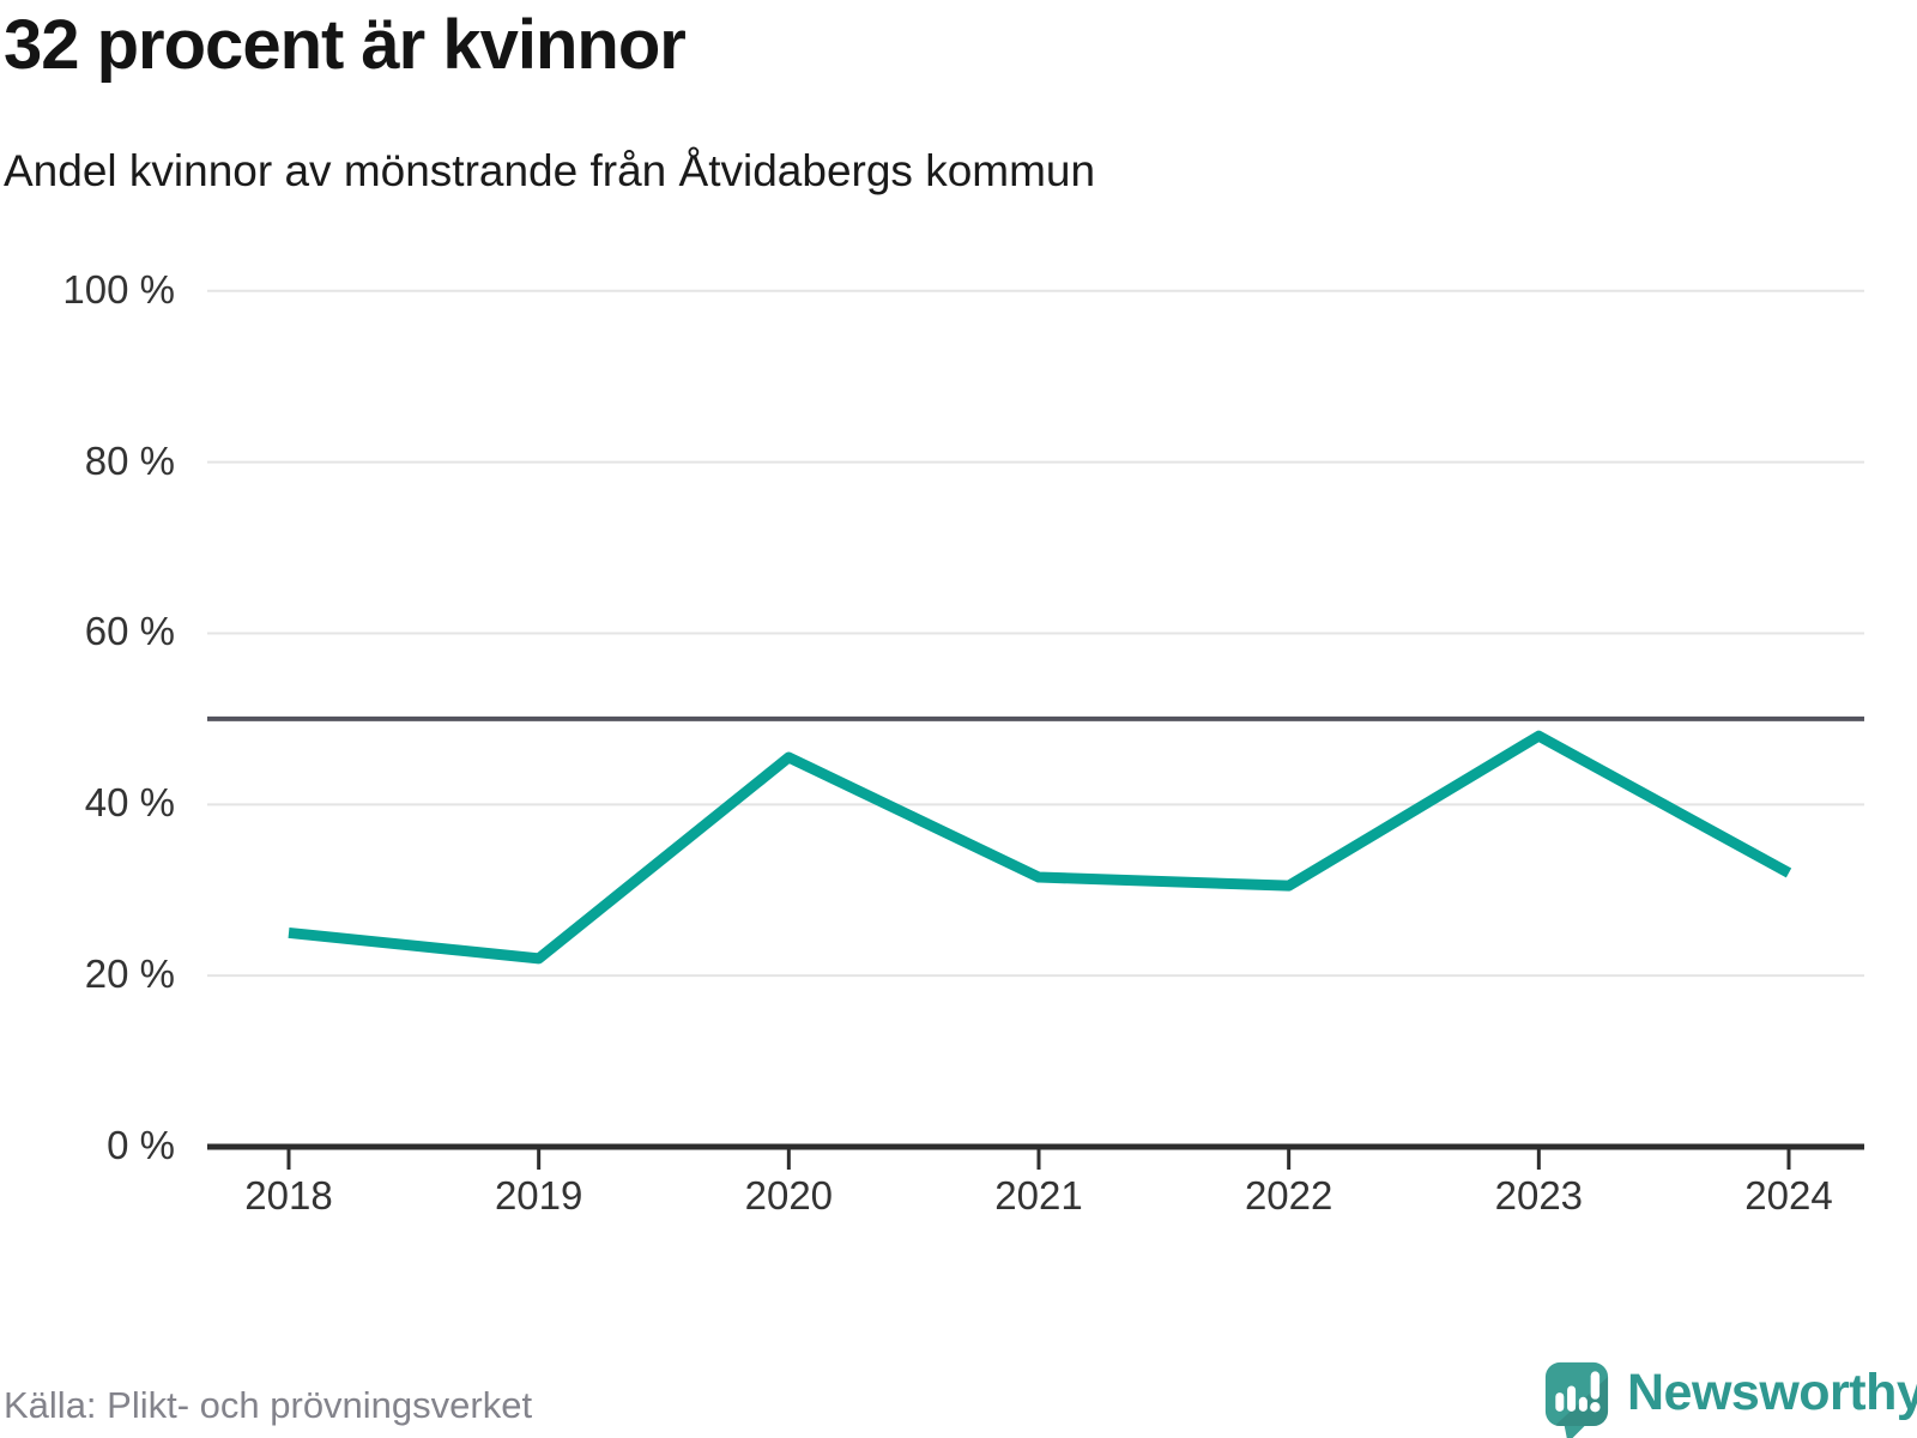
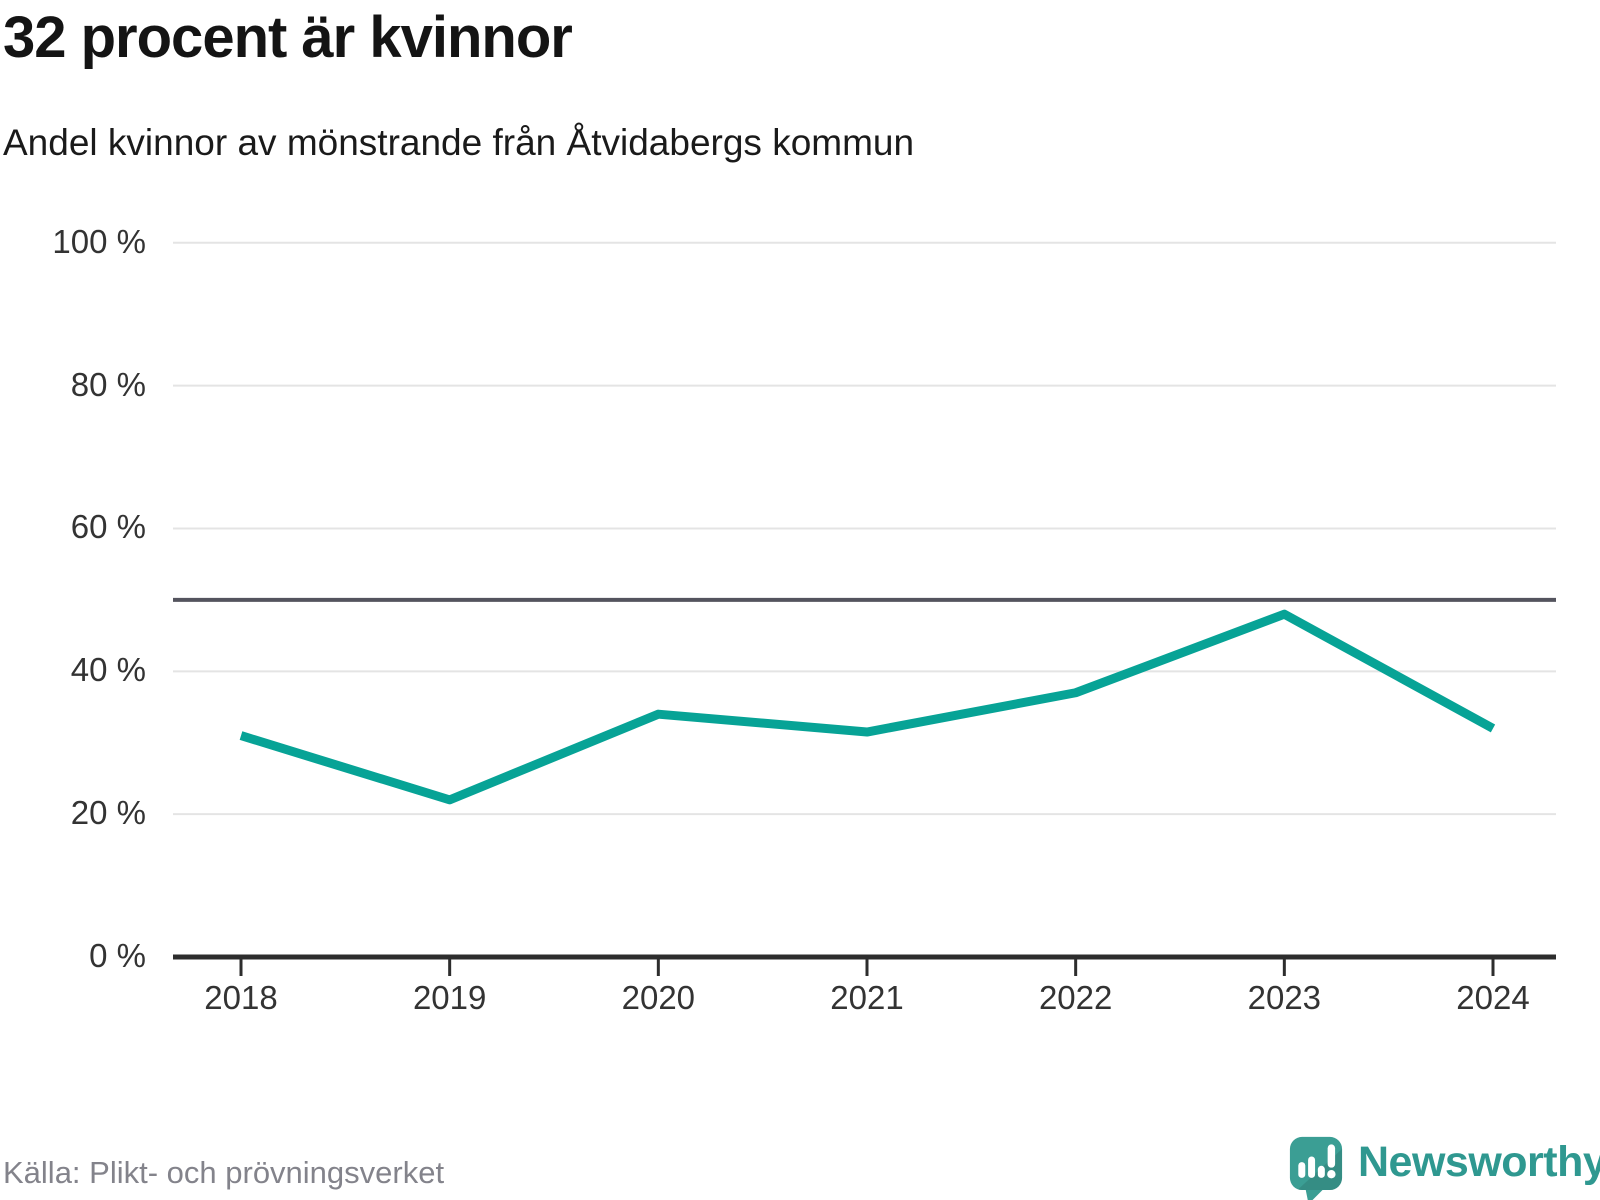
2018: 25% -> 31%
2020: 46% -> 34%
2022: 30% -> 37%
